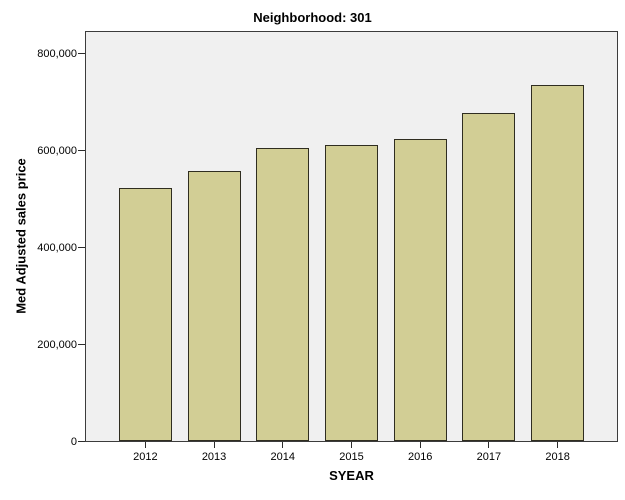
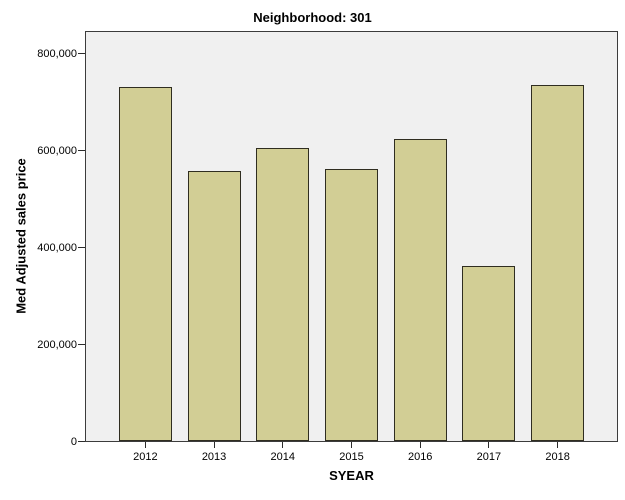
2012: 520000 -> 730000
2015: 610000 -> 560000
2017: 680000 -> 360000
